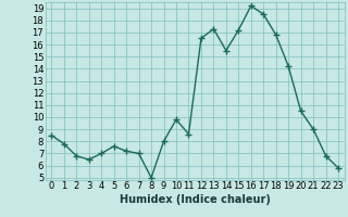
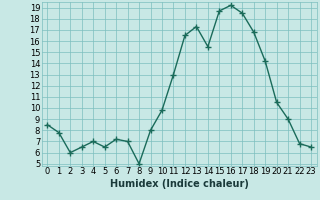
2: 6.8 -> 6.0
5: 7.6 -> 6.5
11: 8.6 -> 13.0
15: 17.2 -> 18.7
23: 5.8 -> 6.5
